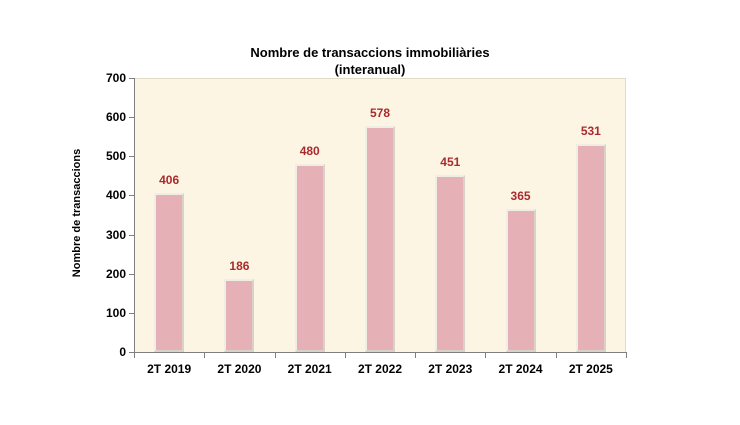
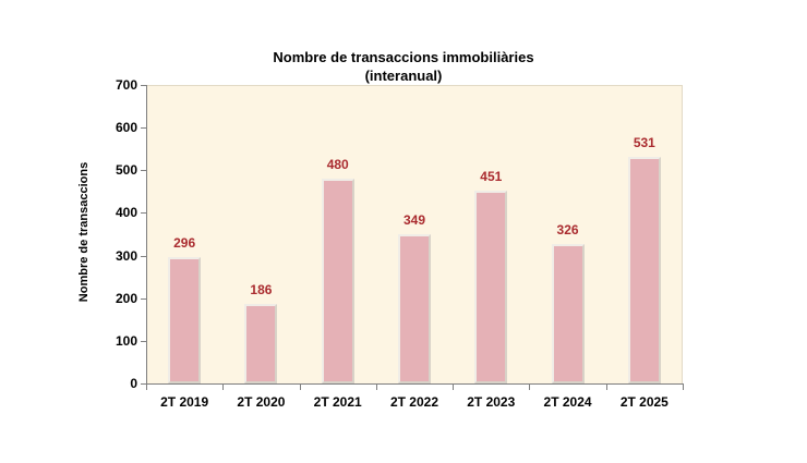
2T 2019: 406 -> 296
2T 2022: 578 -> 349
2T 2024: 365 -> 326
